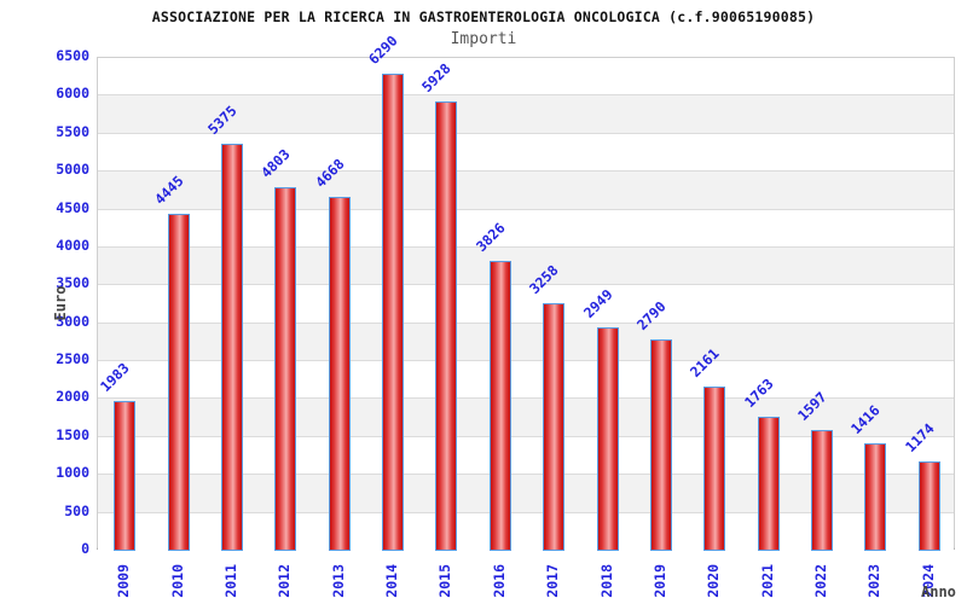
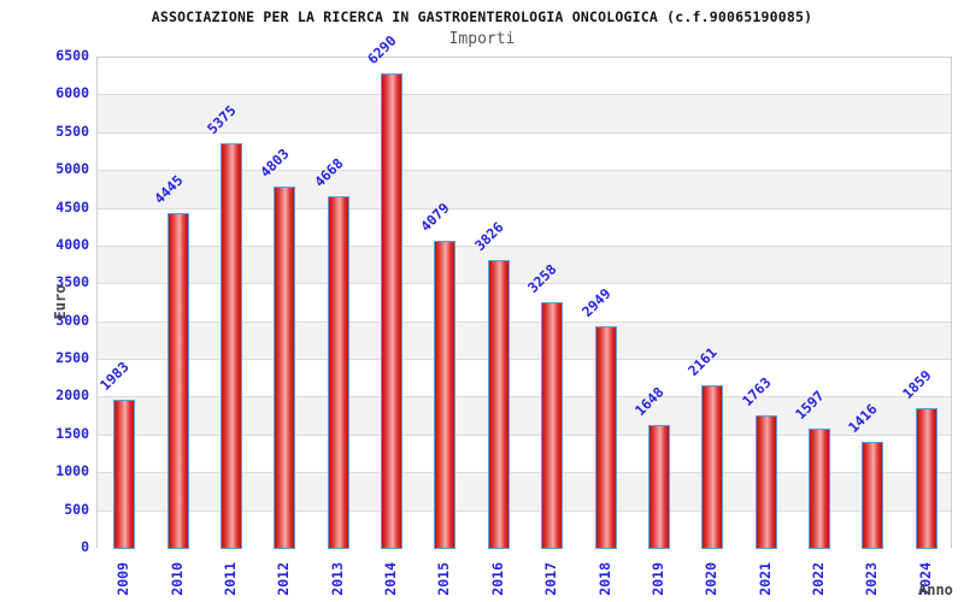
2015: 5928 -> 4079
2019: 2790 -> 1648
2024: 1174 -> 1859
